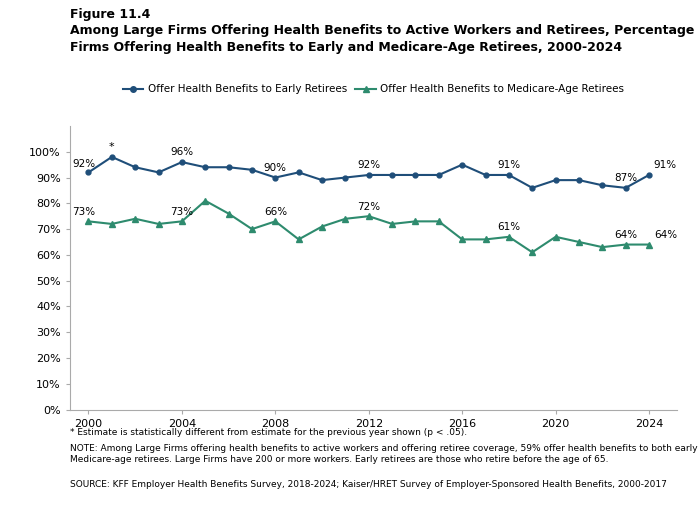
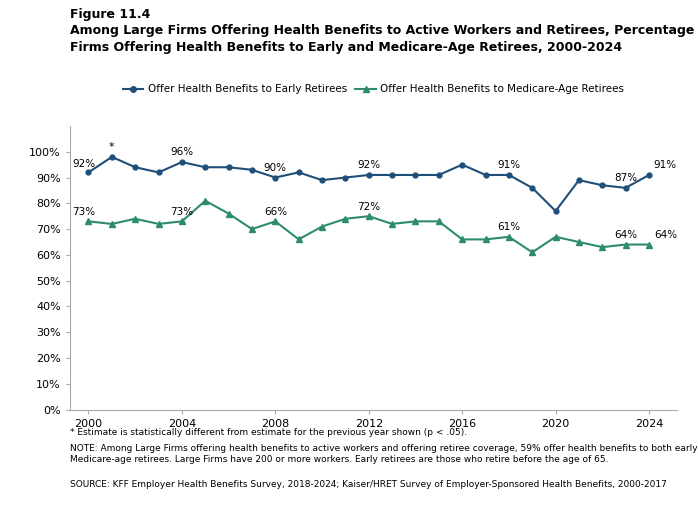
Offer Health Benefits to Early Retirees/2020: 89% -> 77%
